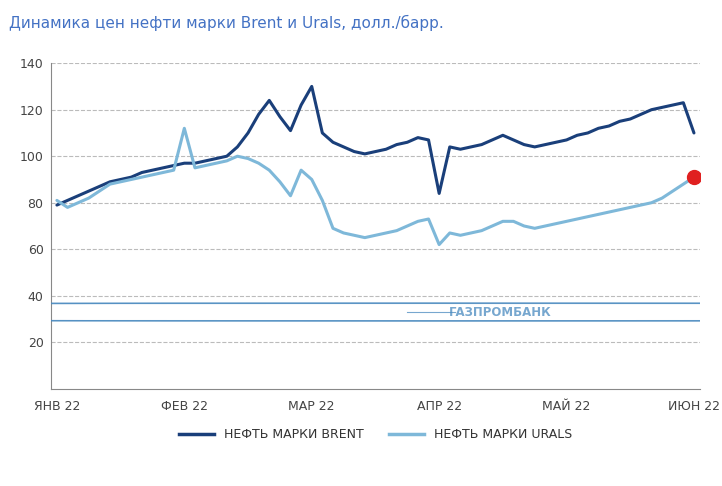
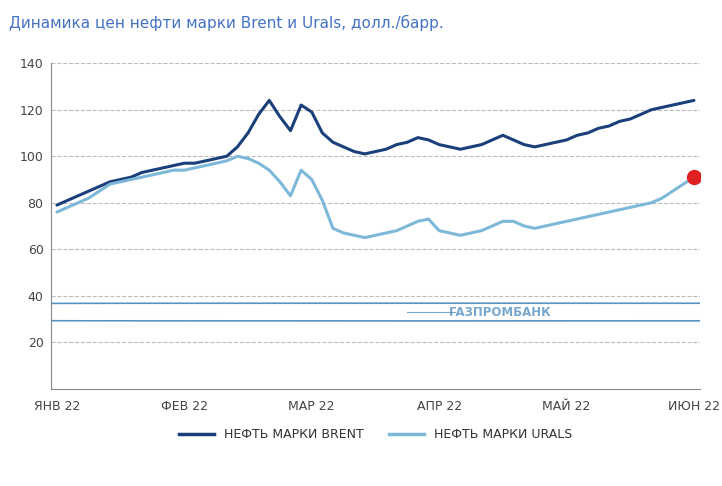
НЕФТЬ МАРКИ URALS/ЯНВ 22: 81 -> 76
НЕФТЬ МАРКИ URALS/ФЕВ 22: 112 -> 94
НЕФТЬ МАРКИ BRENT/МАР 22: 130 -> 119
НЕФТЬ МАРКИ BRENT/АПР 22: 84 -> 105
НЕФТЬ МАРКИ URALS/АПР 22: 62 -> 68
НЕФТЬ МАРКИ BRENT/ИЮН 22: 110 -> 124
